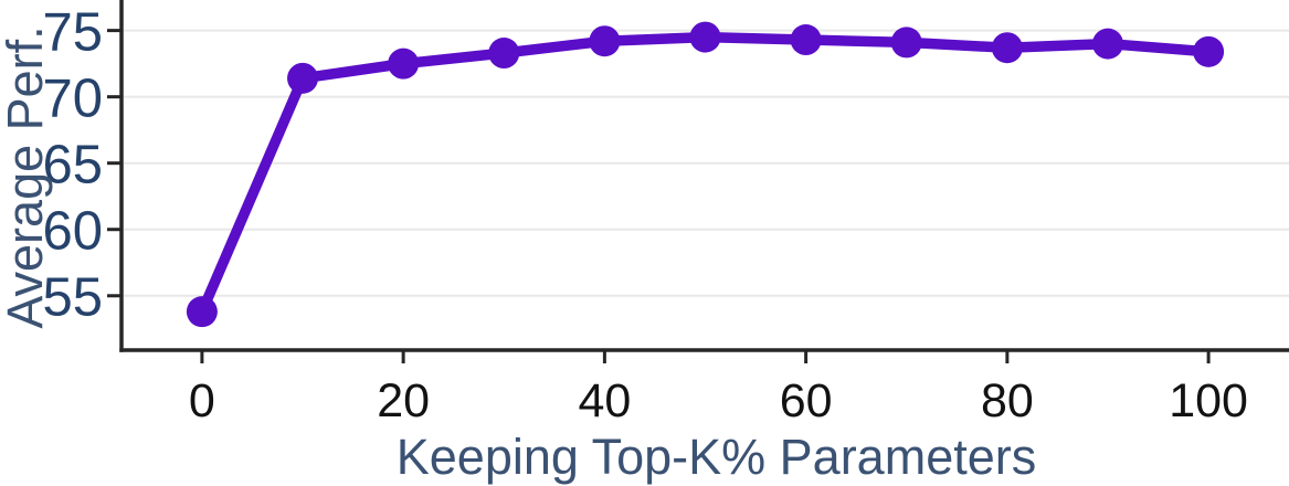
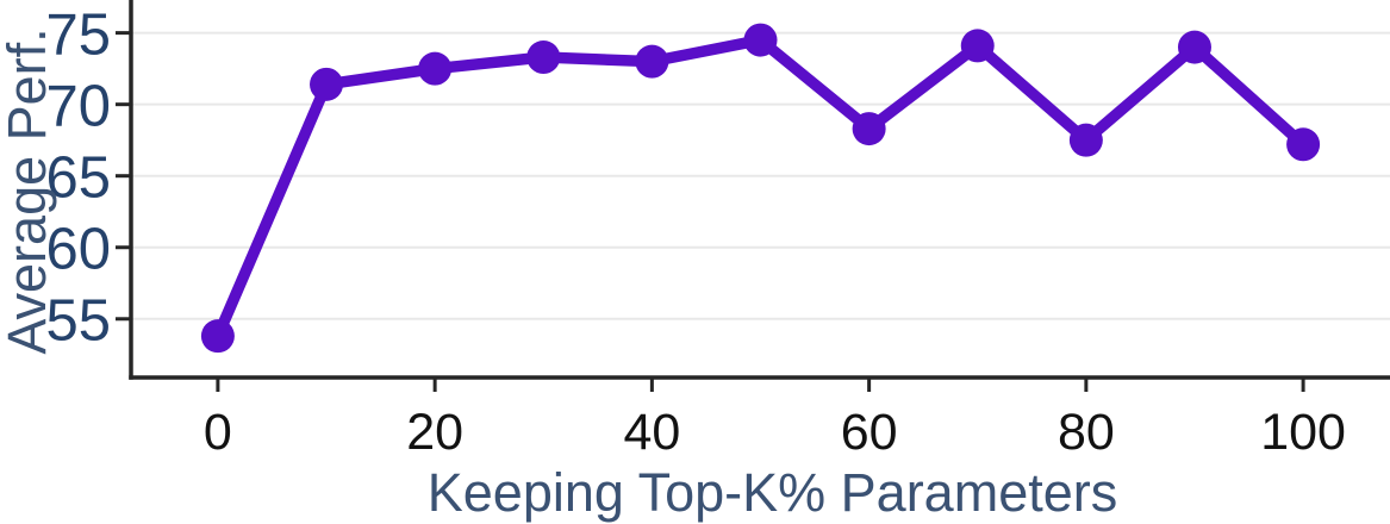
40: 74.2 -> 73.0
60: 74.3 -> 68.3
80: 73.7 -> 67.5
100: 73.4 -> 67.2
